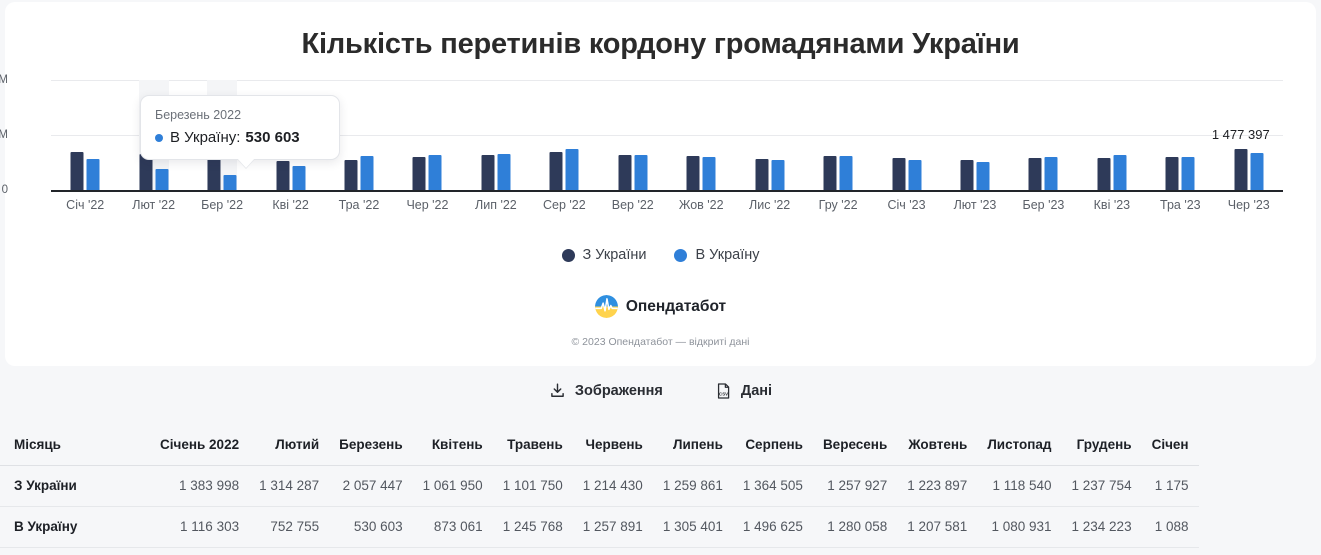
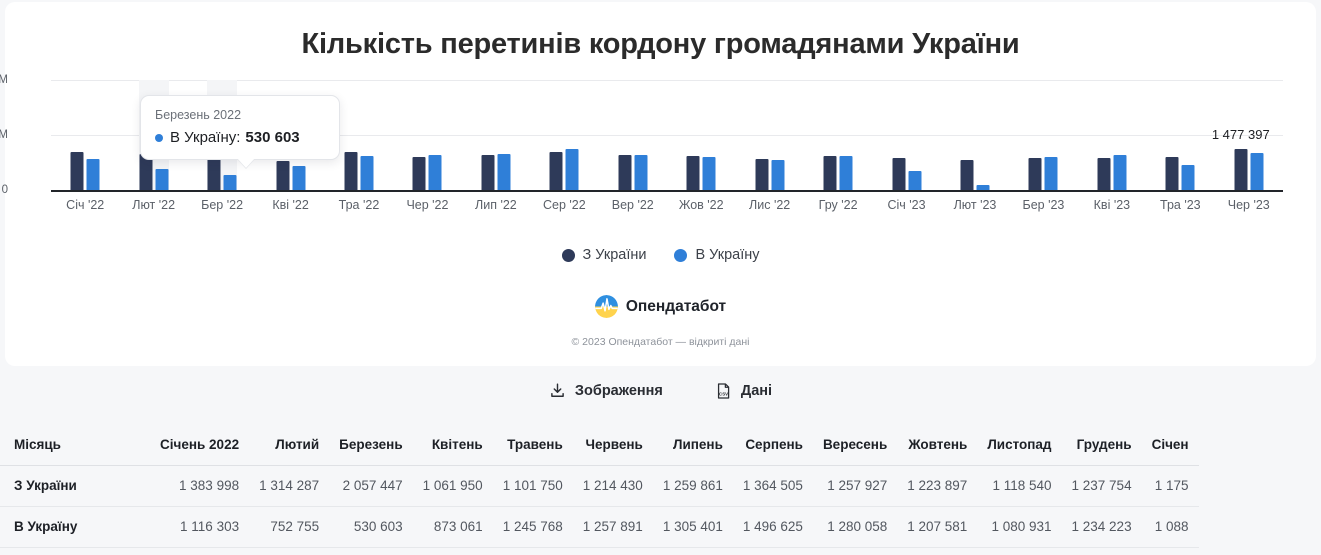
З України/Тра '22: 1.1M -> 1.4M
В Україну/Січ '23: 1.1M -> 0.7M
В Україну/Лют '23: 1.0M -> 0.2M
В Україну/Тра '23: 1.2M -> 0.9M
